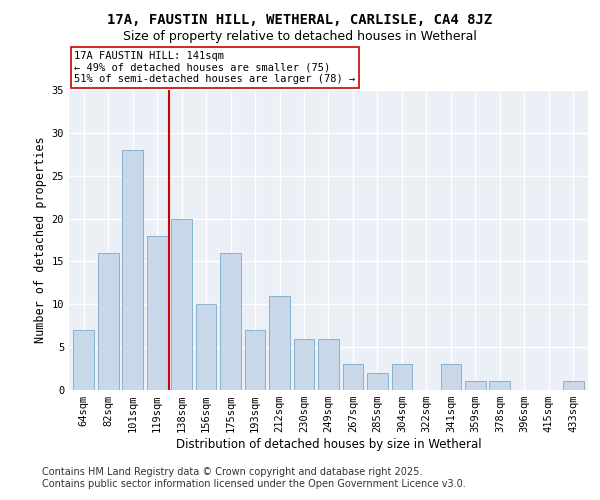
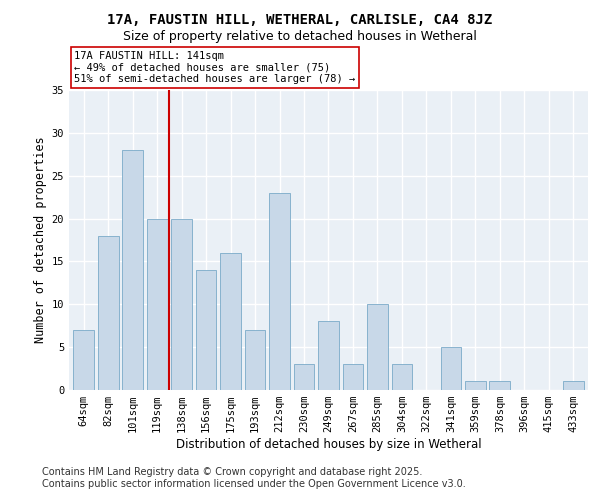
82sqm: 16 -> 18
119sqm: 18 -> 20
156sqm: 10 -> 14
212sqm: 11 -> 23
230sqm: 6 -> 3
249sqm: 6 -> 8
285sqm: 2 -> 10
341sqm: 3 -> 5
